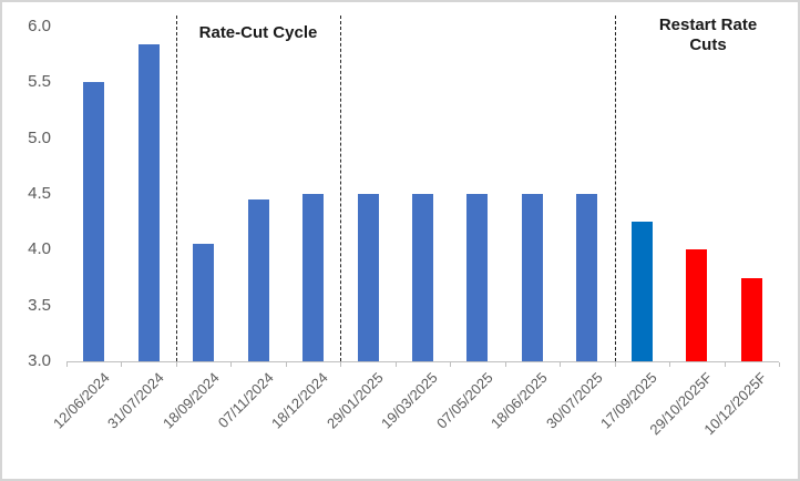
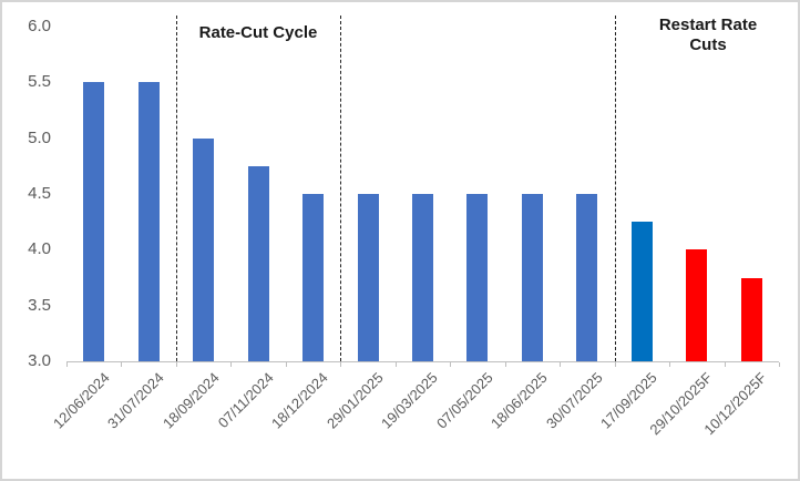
31/07/2024: 5.84 -> 5.50
18/09/2024: 4.05 -> 5.00
07/11/2024: 4.45 -> 4.75
